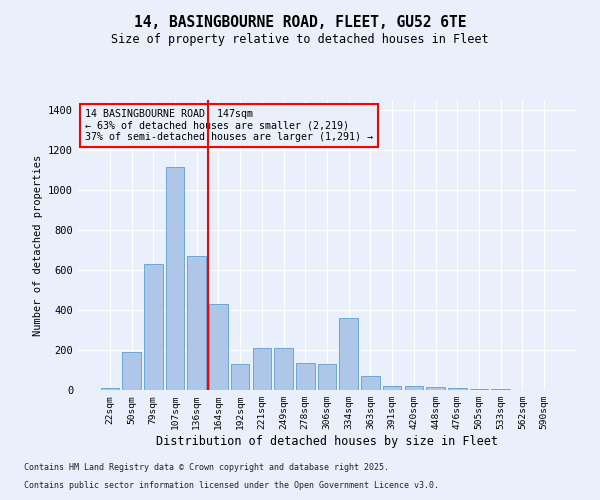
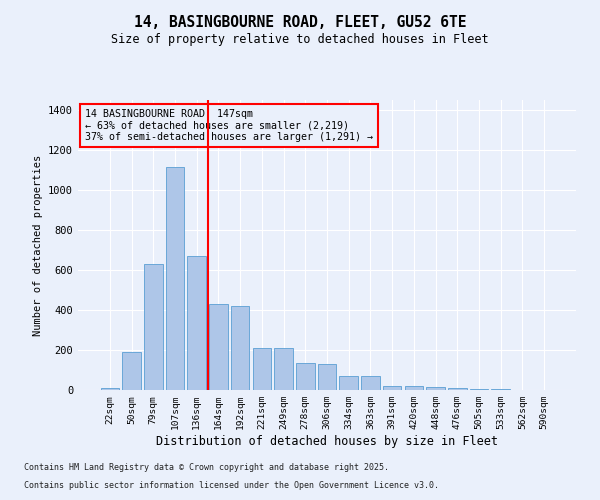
192sqm: 130 -> 420
334sqm: 360 -> 70
